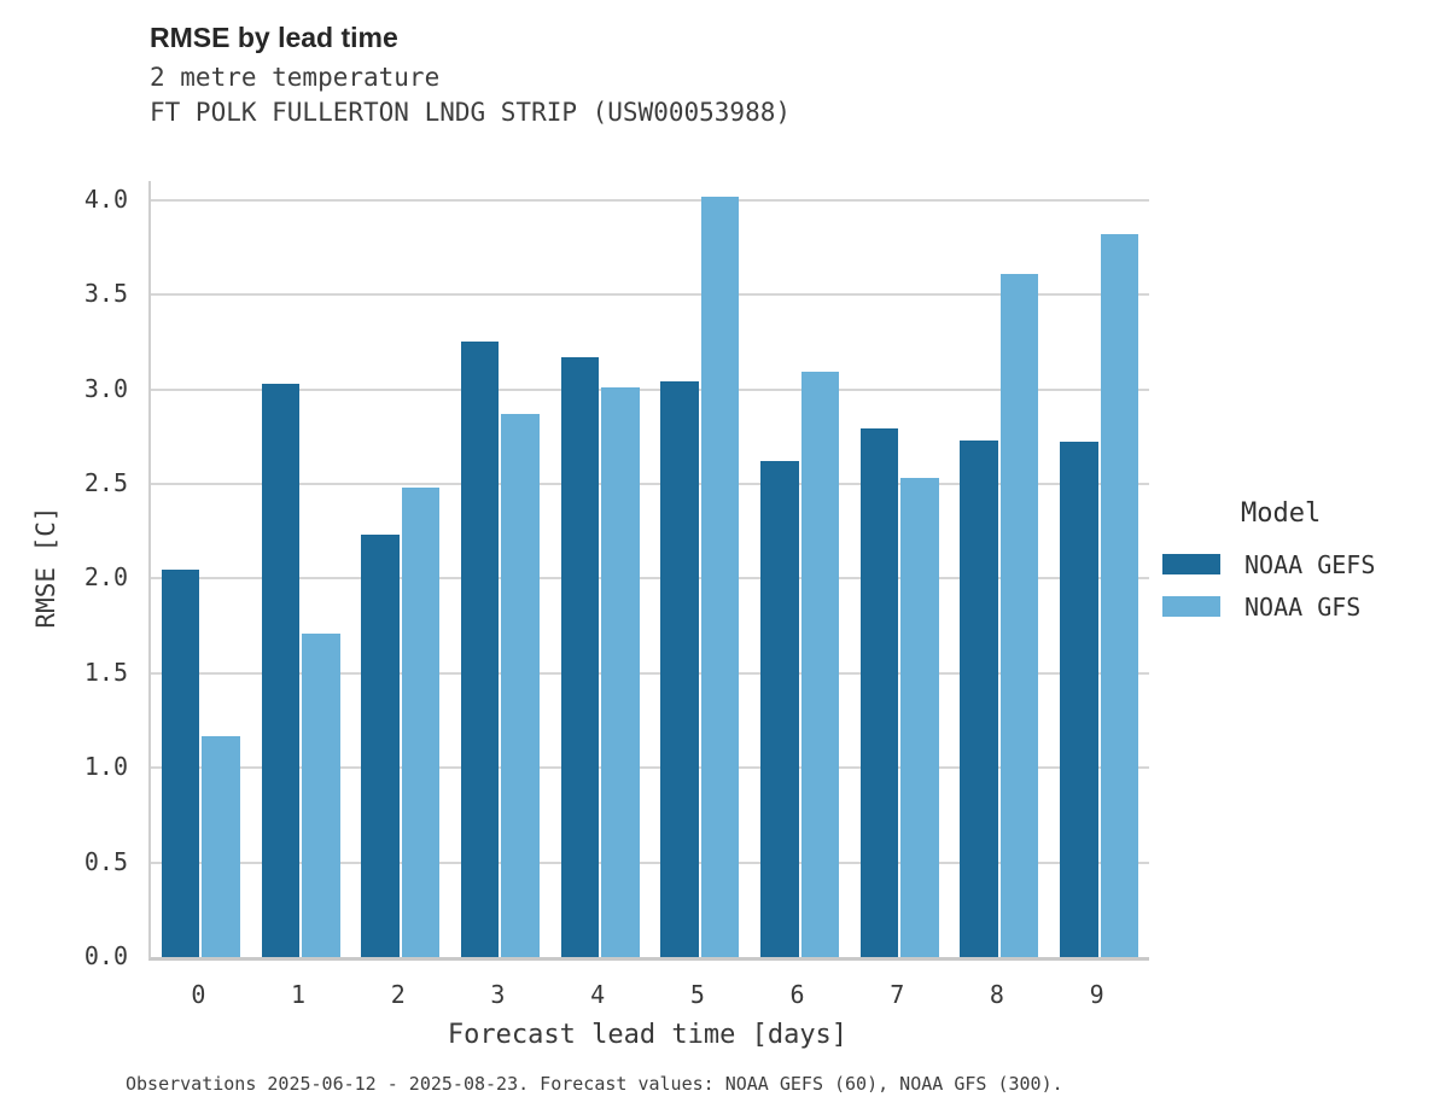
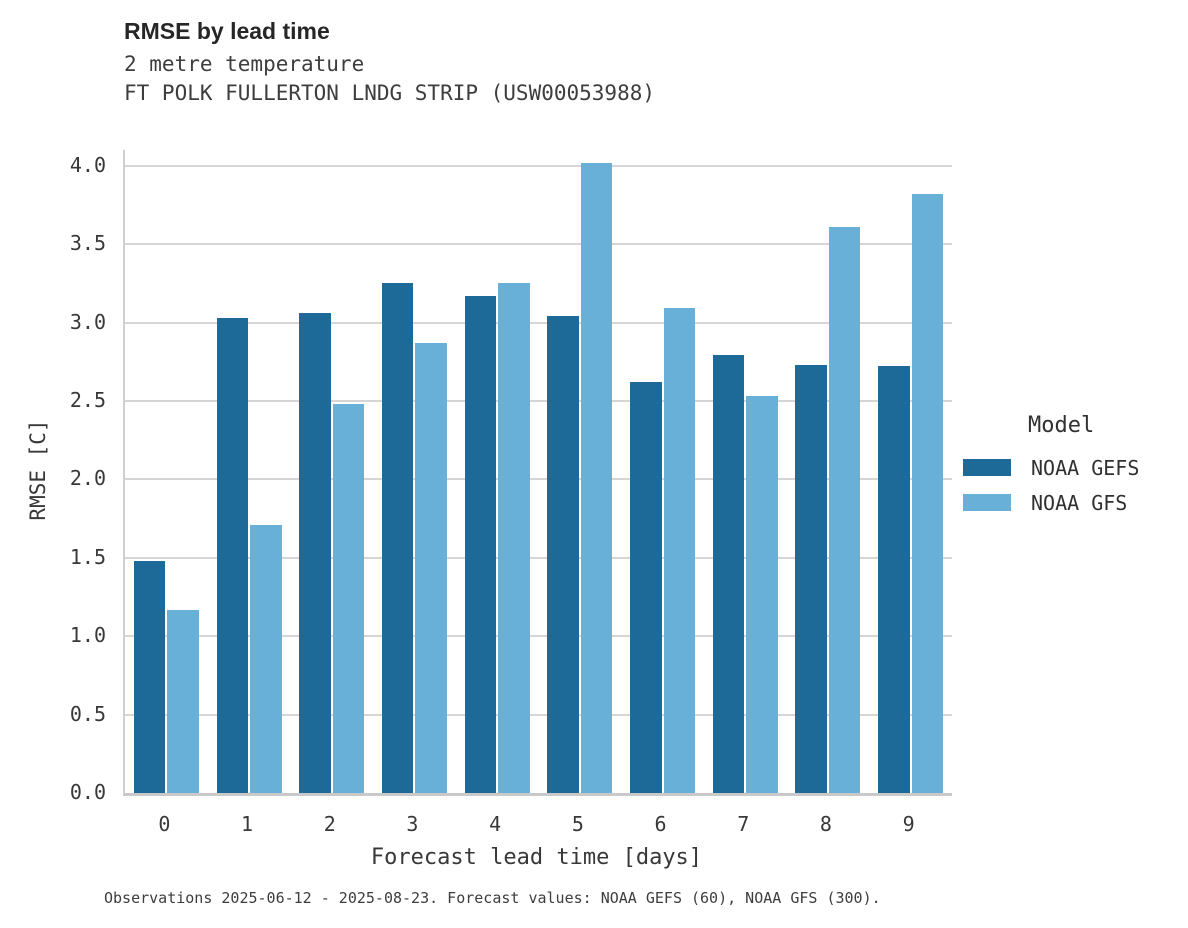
NOAA GEFS/0: 2.05 -> 1.48
NOAA GEFS/2: 2.23 -> 3.06
NOAA GFS/4: 3.01 -> 3.25
